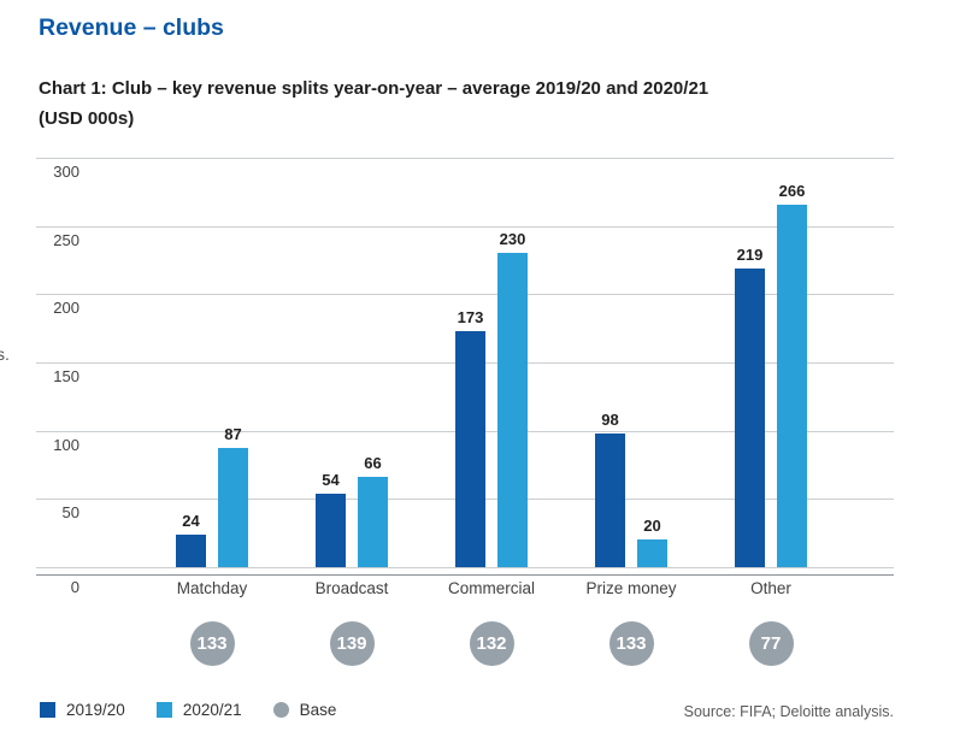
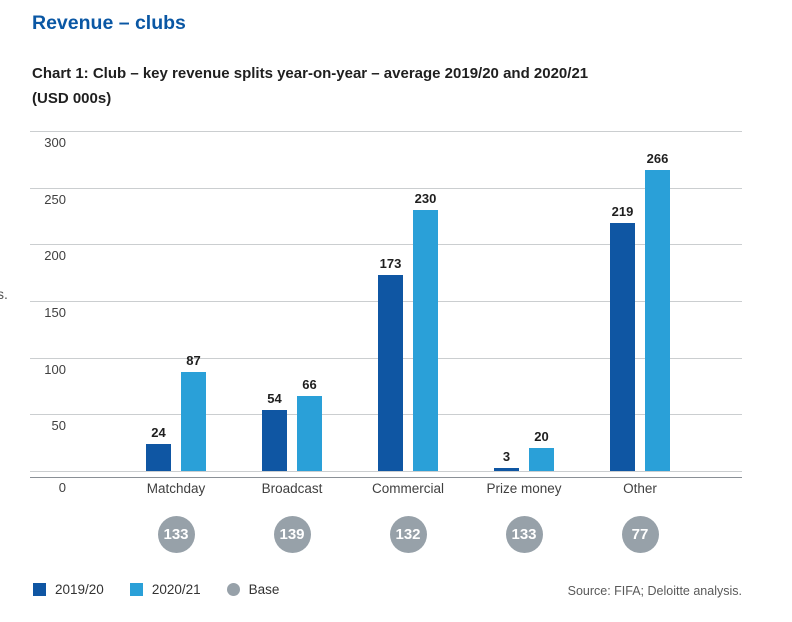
2019/20/Prize money: 98 -> 3
